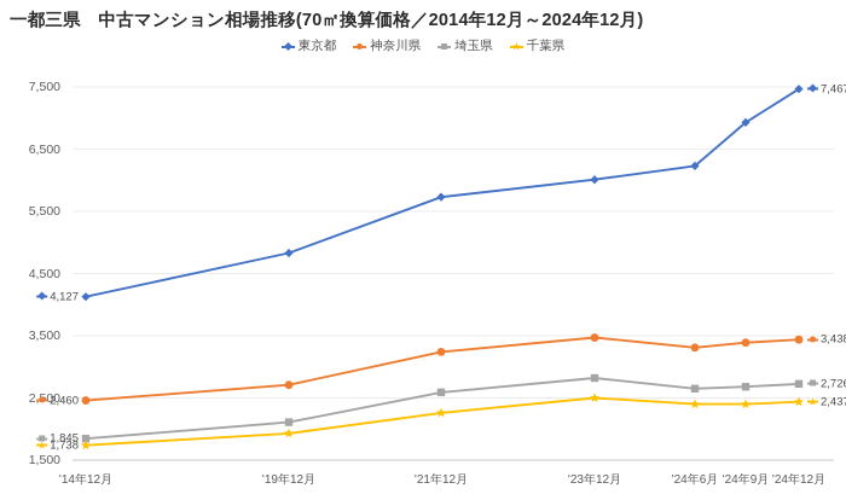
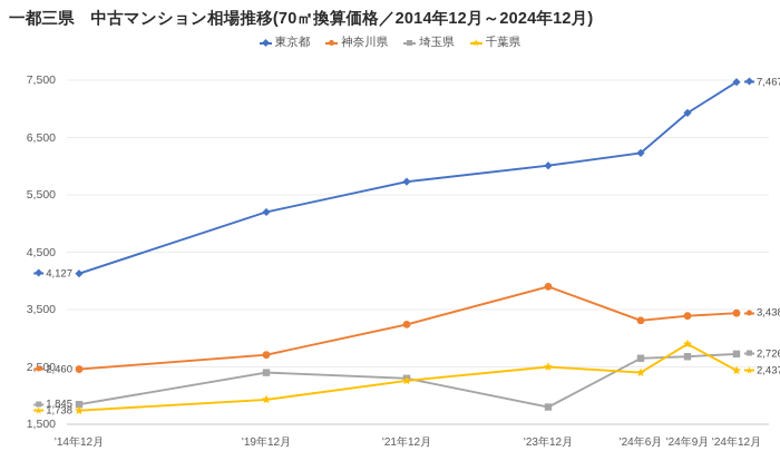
東京都/'19年12月: 4800 -> 5200
埼玉県/'19年12月: 2100 -> 2400
埼玉県/'21年12月: 2600 -> 2300
神奈川県/'23年12月: 3500 -> 3900
埼玉県/'23年12月: 2800 -> 1800
千葉県/'24年9月: 2400 -> 2900
